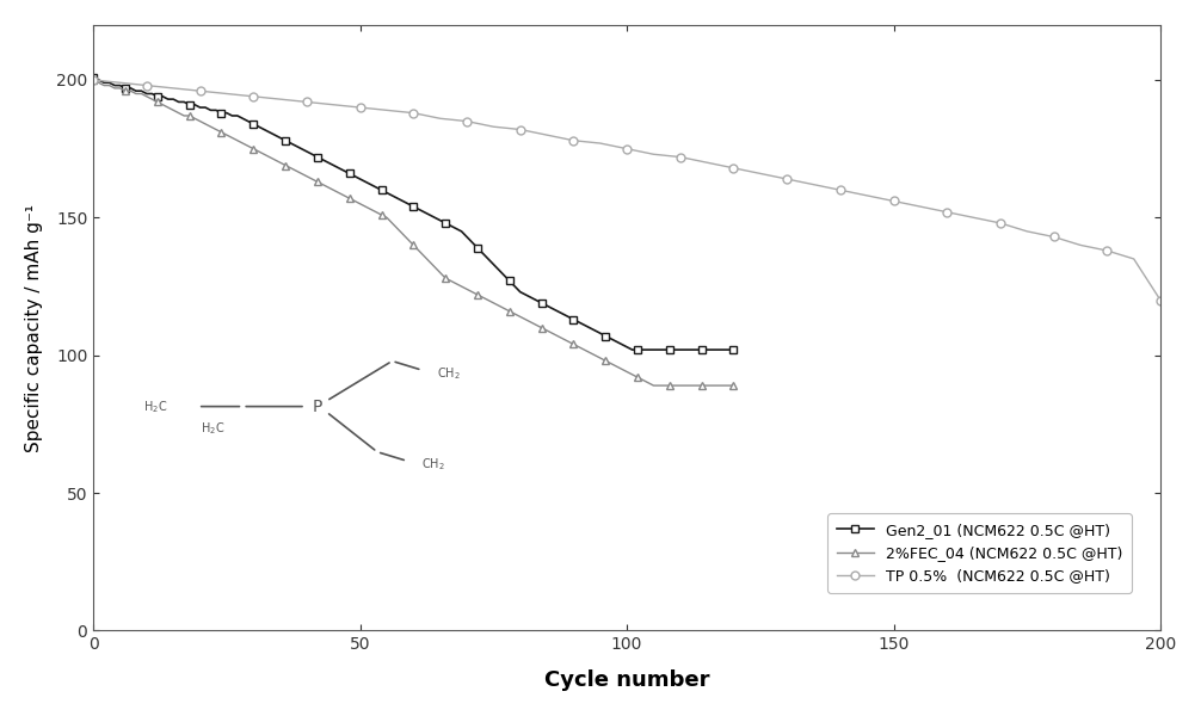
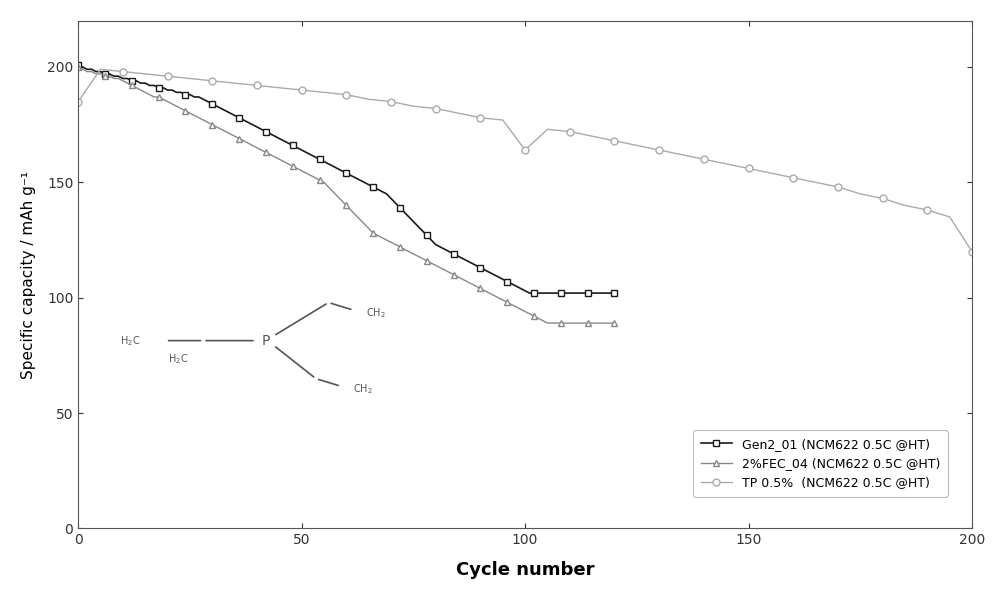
TP 0.5% (NCM622 0.5C @HT)/0: 200 -> 185
TP 0.5% (NCM622 0.5C @HT)/100: 175 -> 164
